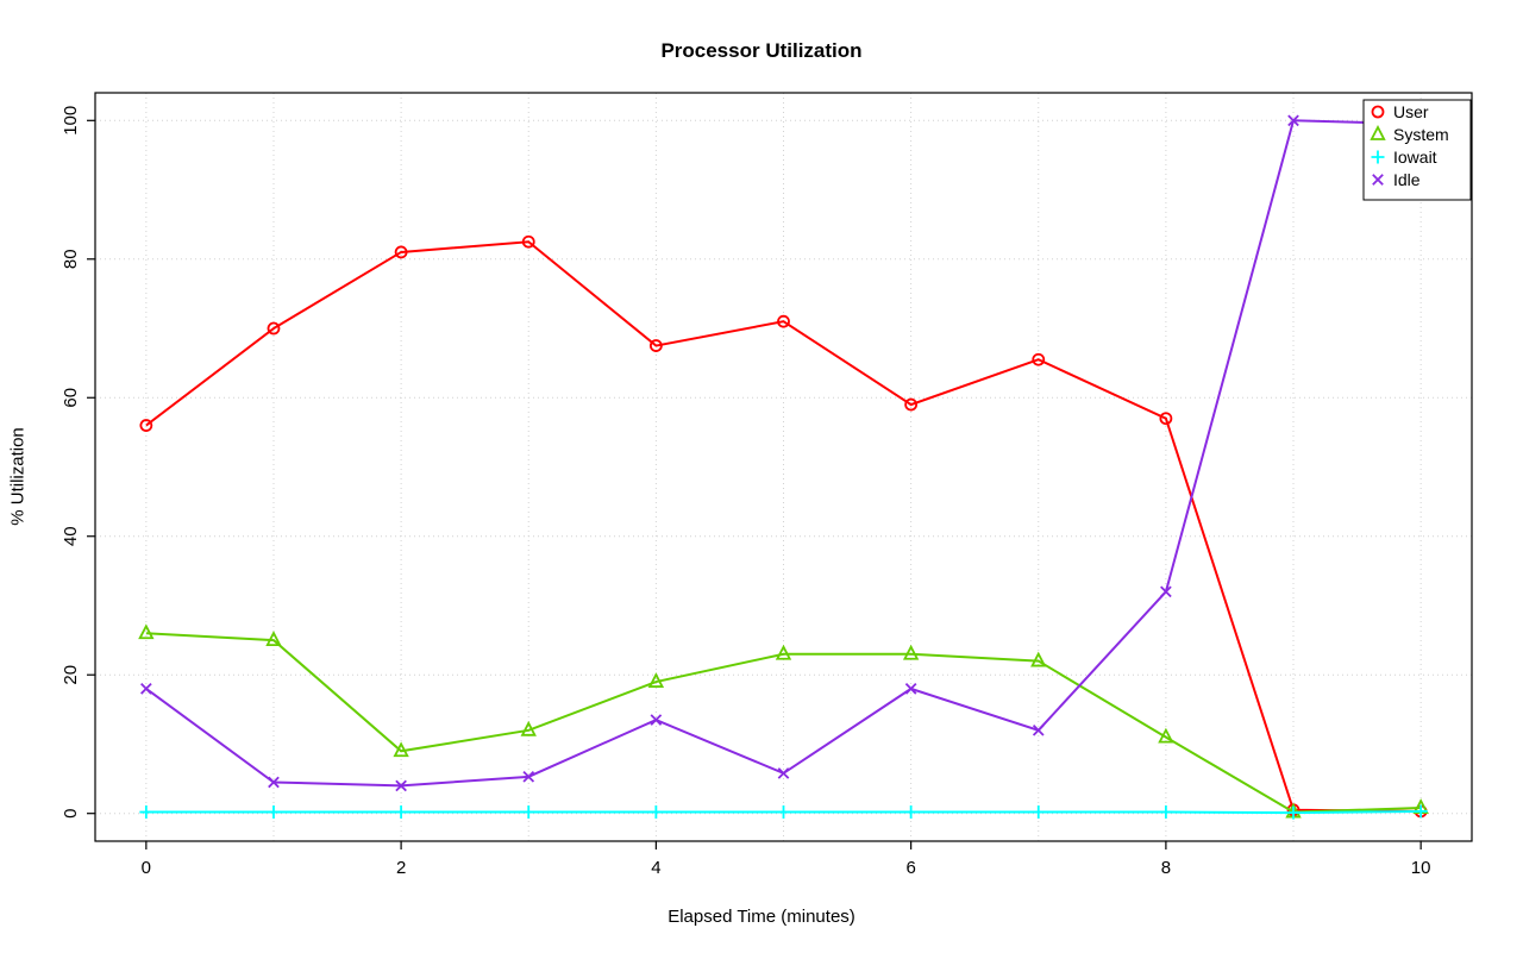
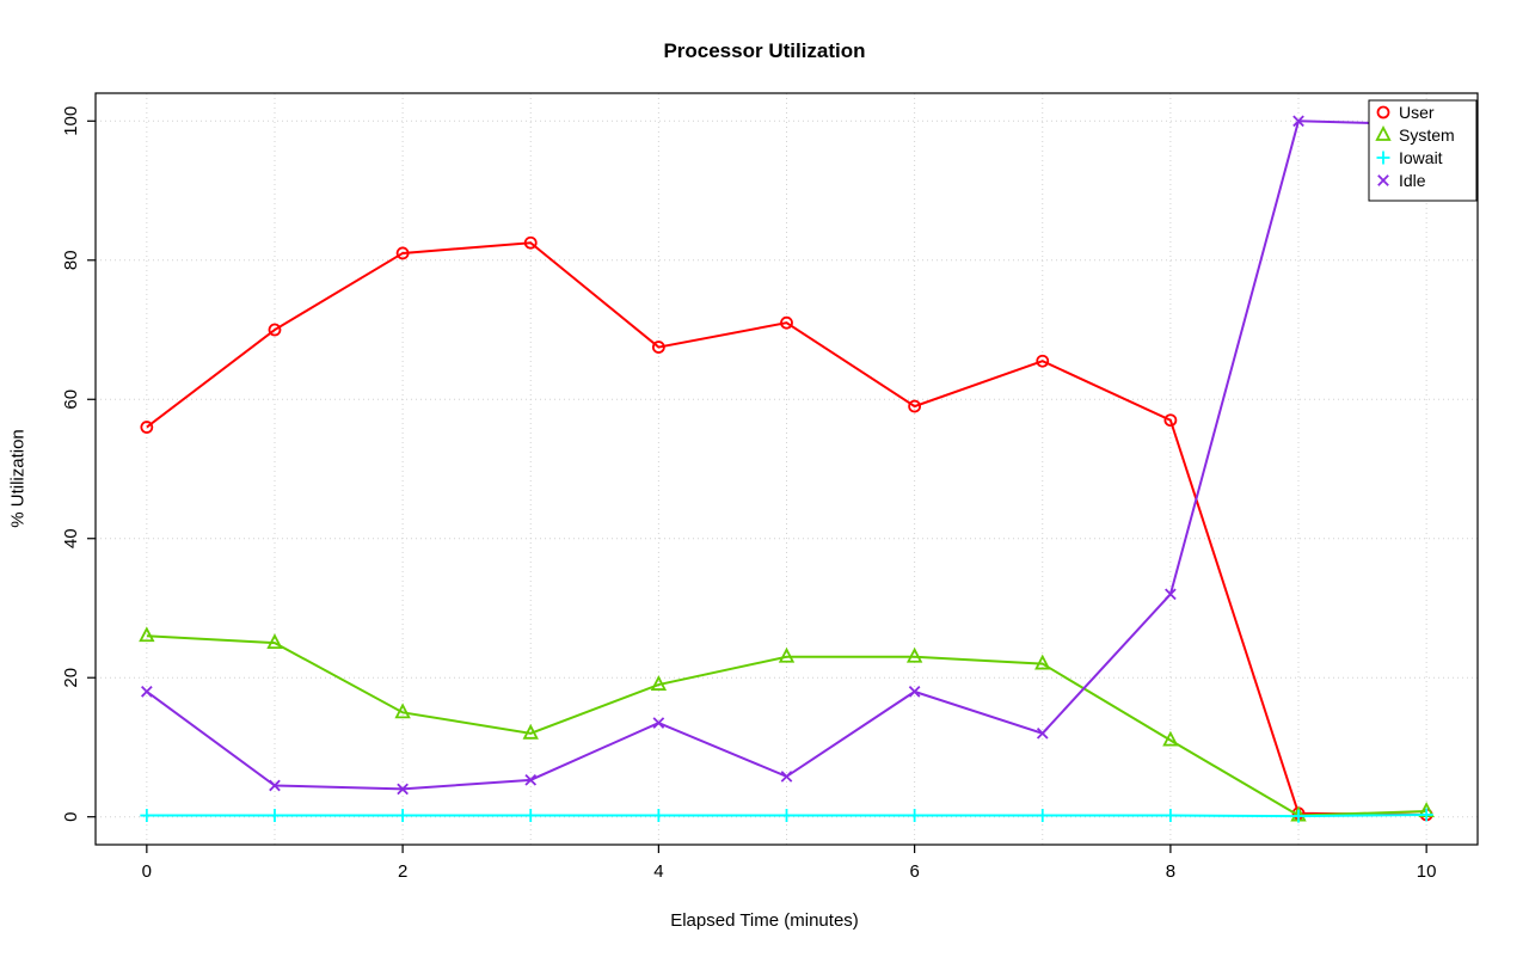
System/2: 9 -> 15
